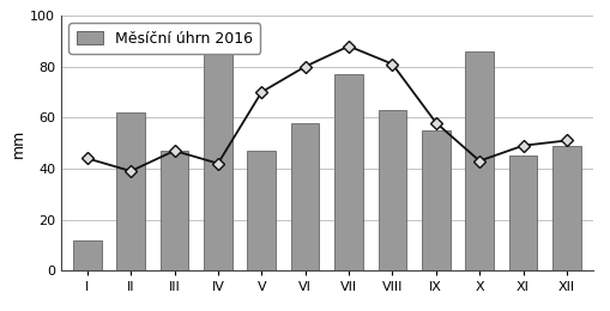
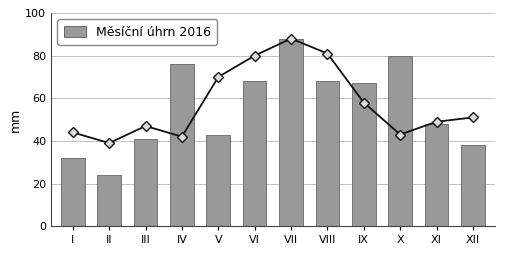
Měsíční úhrn 2016/I: 12 -> 32
Měsíční úhrn 2016/II: 62 -> 24
Měsíční úhrn 2016/III: 47 -> 41
Měsíční úhrn 2016/IV: 85 -> 76
Měsíční úhrn 2016/V: 47 -> 43
Měsíční úhrn 2016/VI: 58 -> 68
Měsíční úhrn 2016/VII: 77 -> 88
Měsíční úhrn 2016/VIII: 63 -> 68
Měsíční úhrn 2016/IX: 55 -> 67
Měsíční úhrn 2016/X: 86 -> 80
Měsíční úhrn 2016/XI: 45 -> 48
Měsíční úhrn 2016/XII: 49 -> 38
